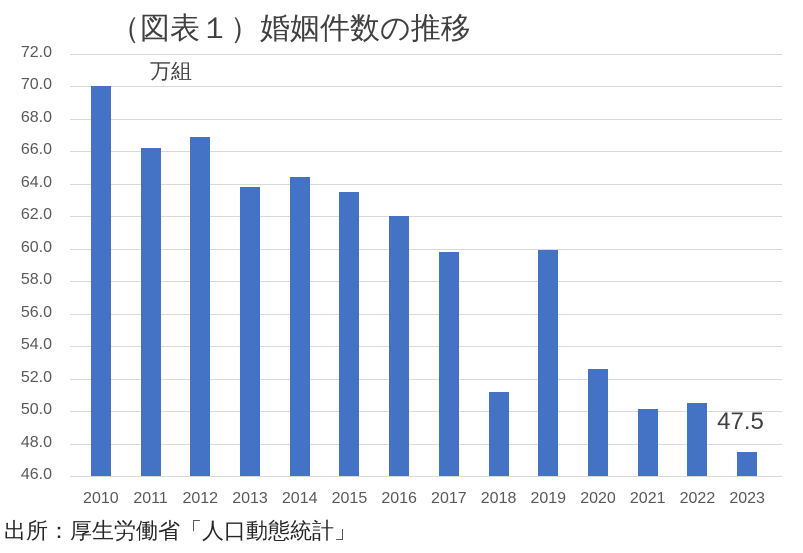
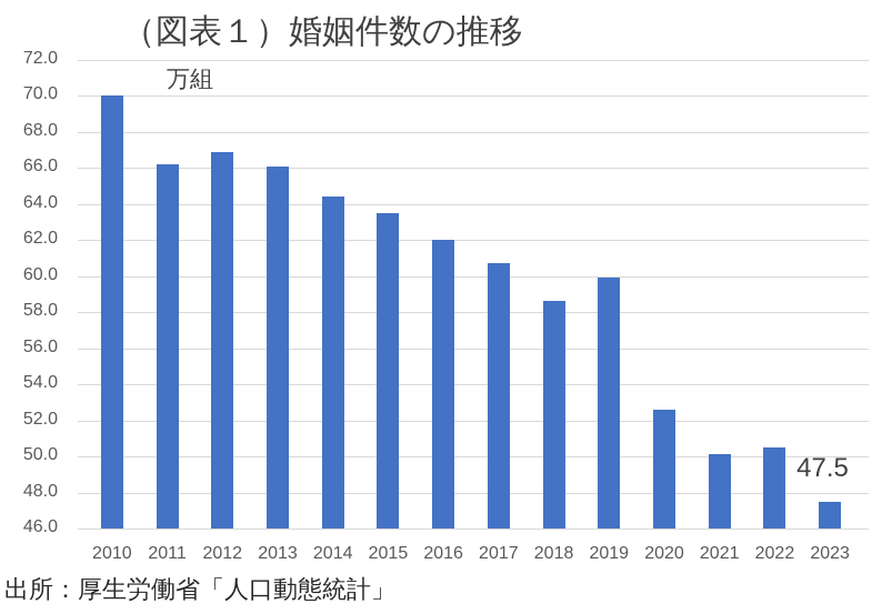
2013: 63.8 -> 66.1
2017: 59.8 -> 60.7
2018: 51.2 -> 58.6
